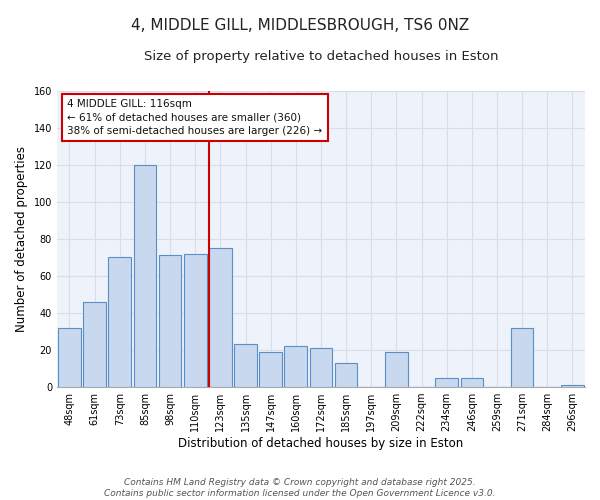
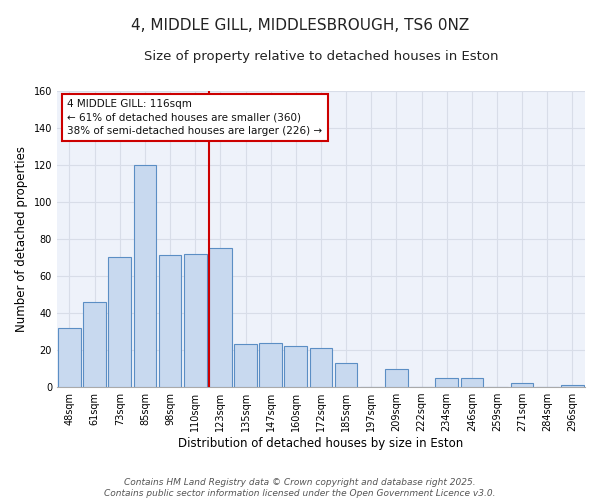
147sqm: 19 -> 24
209sqm: 19 -> 10
271sqm: 32 -> 2
